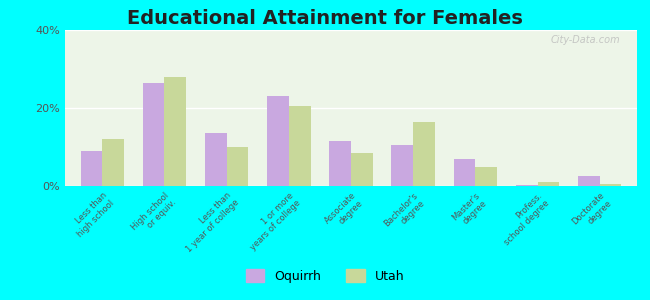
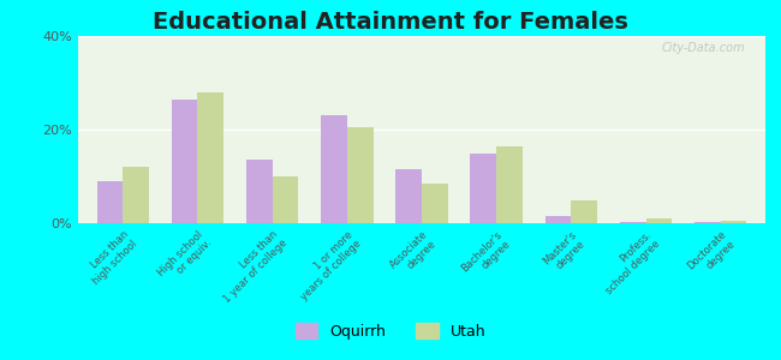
Oquirrh/Bachelor's degree: 10.5% -> 15.0%
Oquirrh/Master's degree: 7.0% -> 1.5%
Oquirrh/Doctorate degree: 2.5% -> 0.2%
